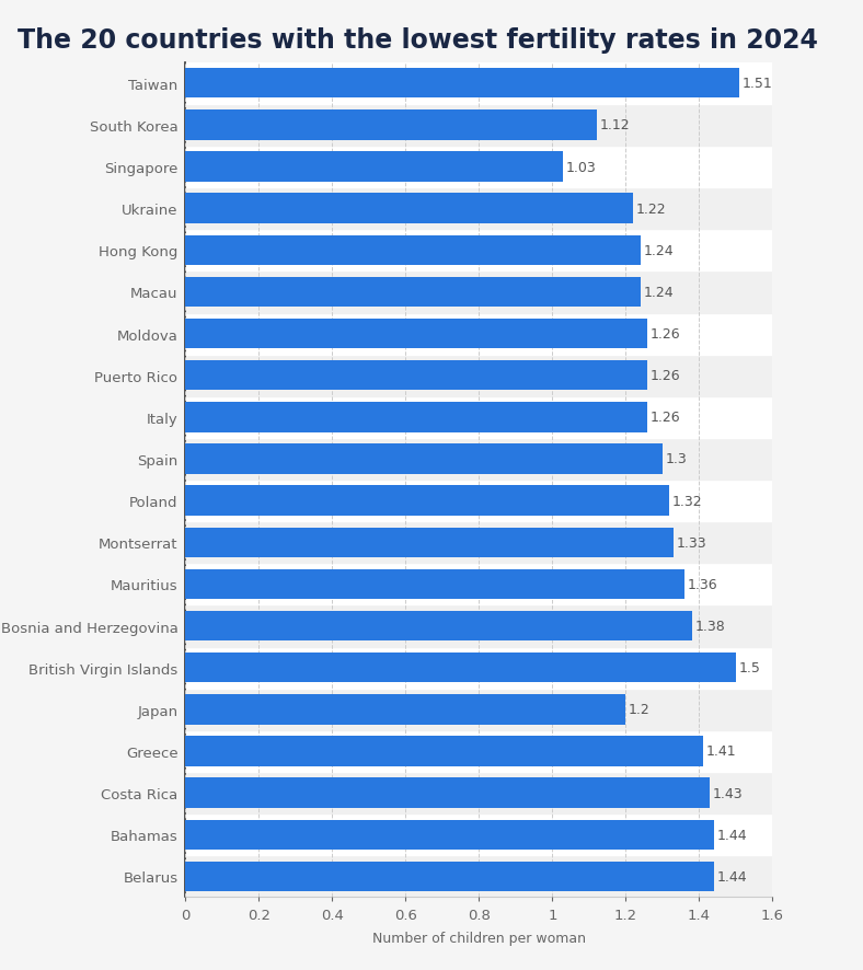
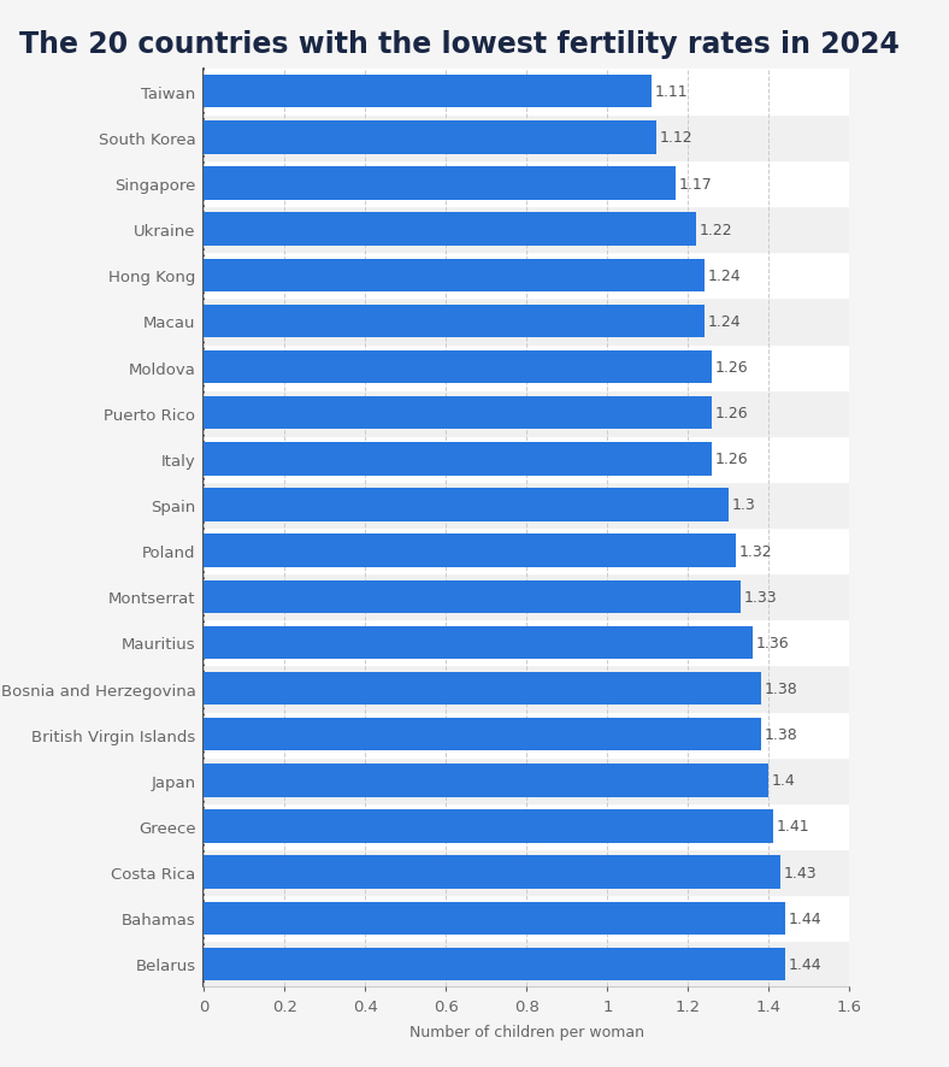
Taiwan: 1.51 -> 1.11
Singapore: 1.03 -> 1.17
British Virgin Islands: 1.5 -> 1.38
Japan: 1.2 -> 1.4
